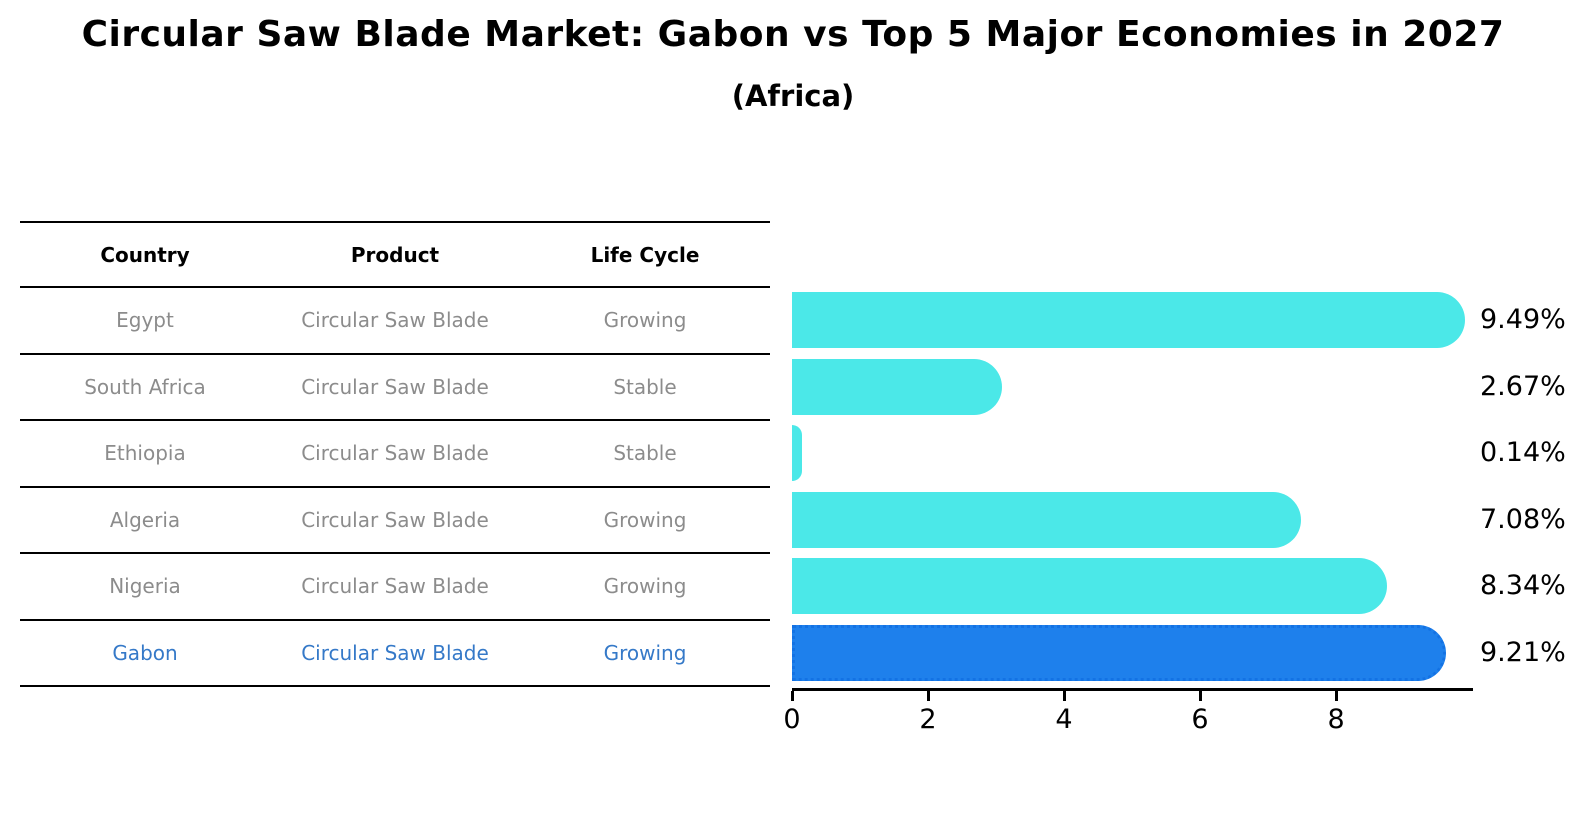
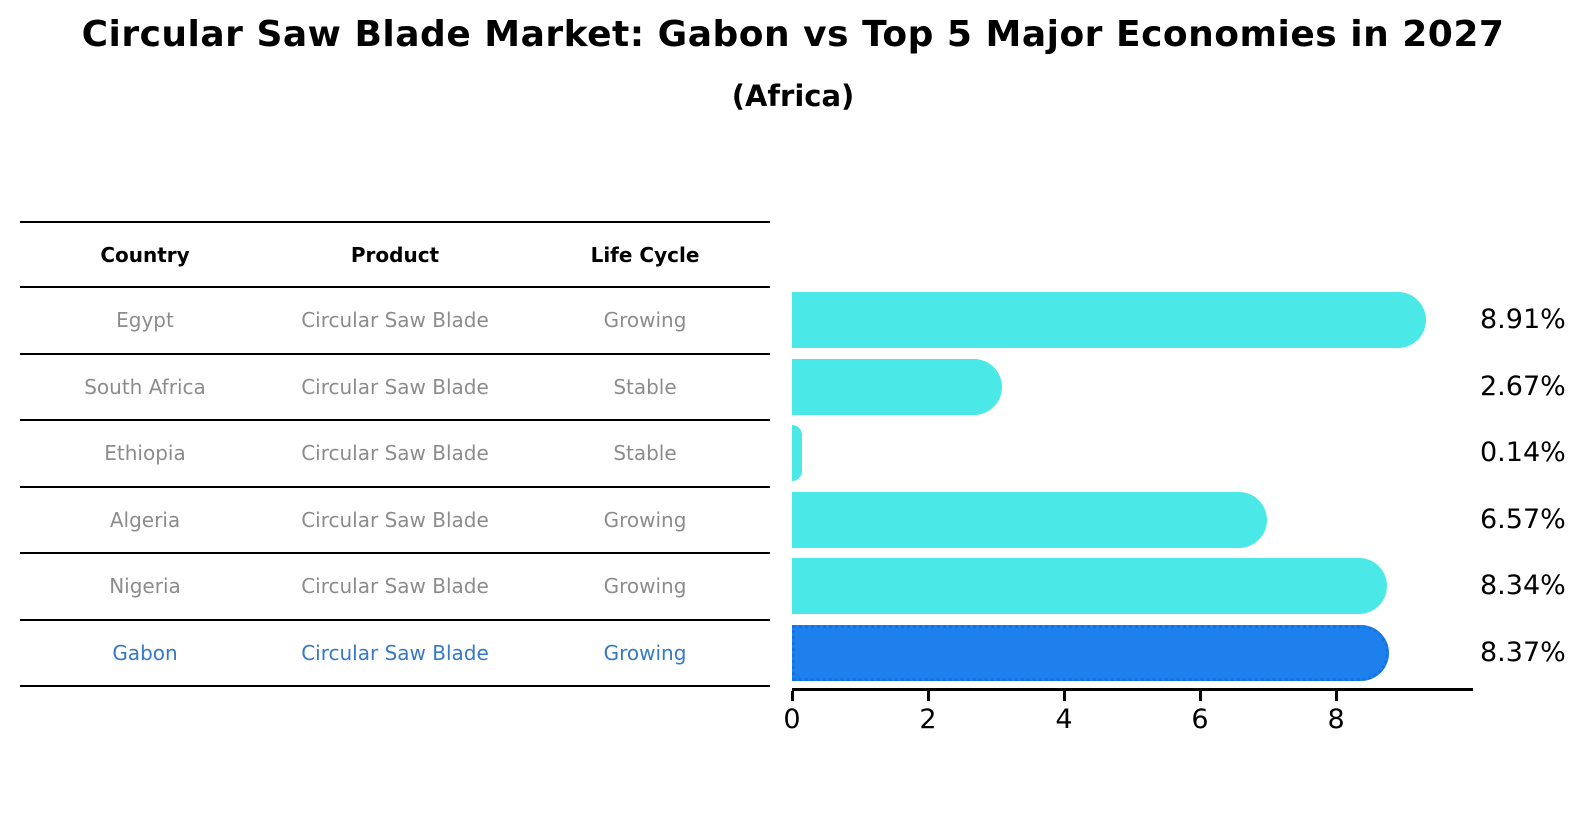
Egypt: 9.49% -> 8.91%
Algeria: 7.08% -> 6.57%
Gabon: 9.21% -> 8.37%
